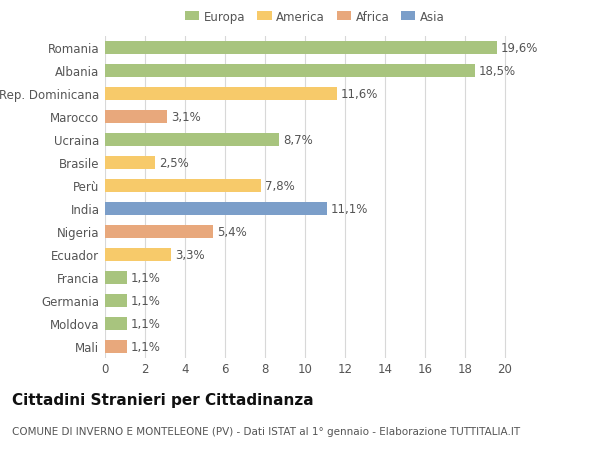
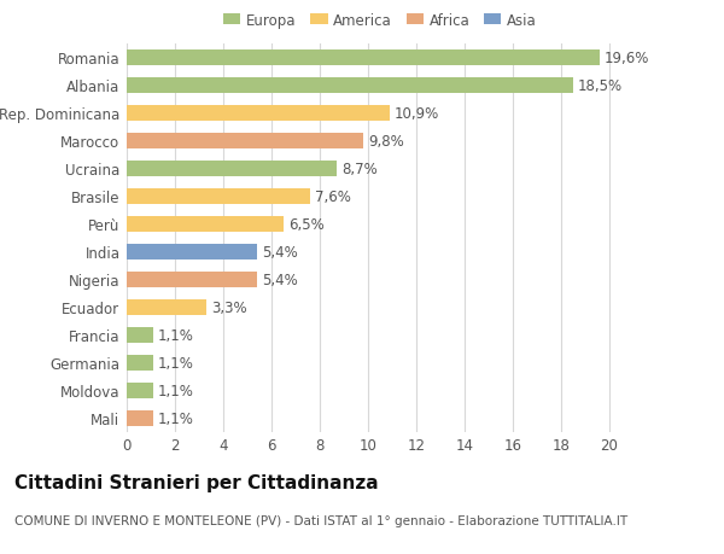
Rep. Dominicana: 11,6% -> 10,9%
Marocco: 3,1% -> 9,8%
Brasile: 2,5% -> 7,6%
Perù: 7,8% -> 6,5%
India: 11,1% -> 5,4%
